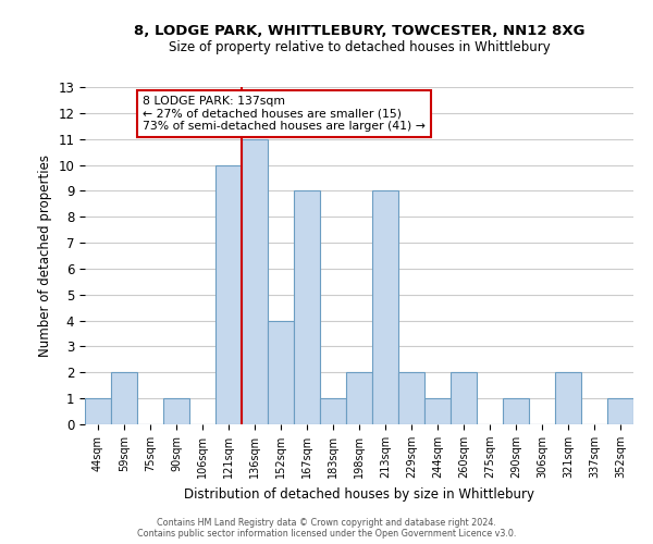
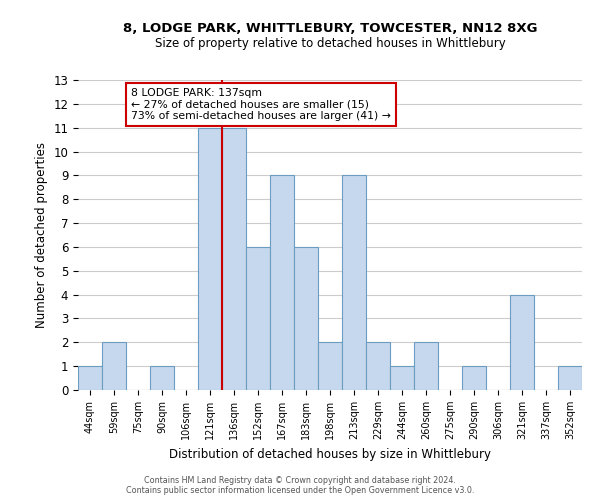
121sqm: 10 -> 11
152sqm: 4 -> 6
183sqm: 1 -> 6
321sqm: 2 -> 4
